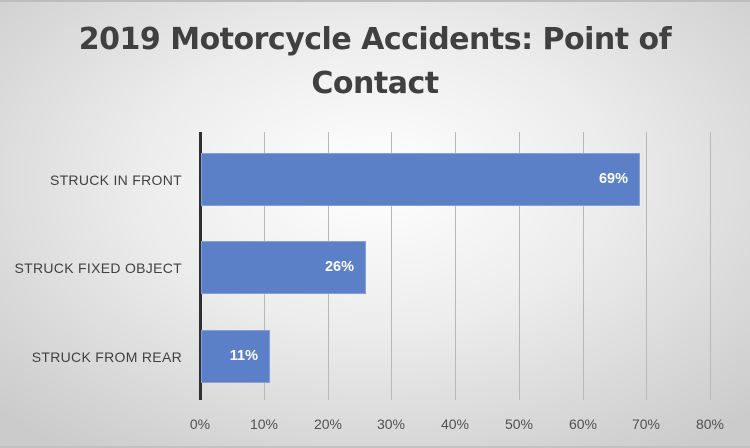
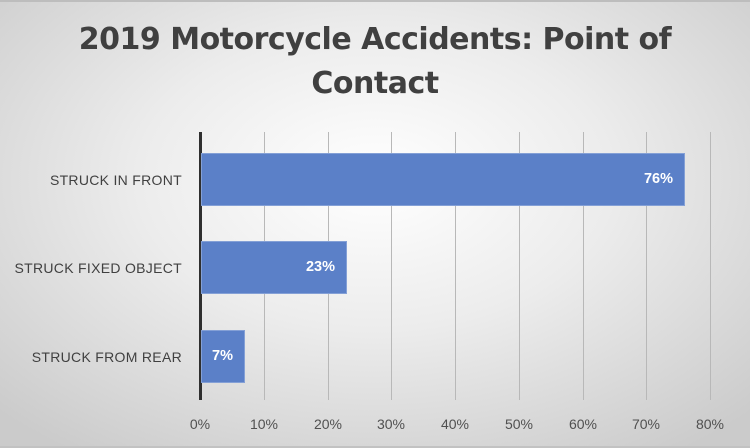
STRUCK IN FRONT: 69% -> 76%
STRUCK FIXED OBJECT: 26% -> 23%
STRUCK FROM REAR: 11% -> 7%
